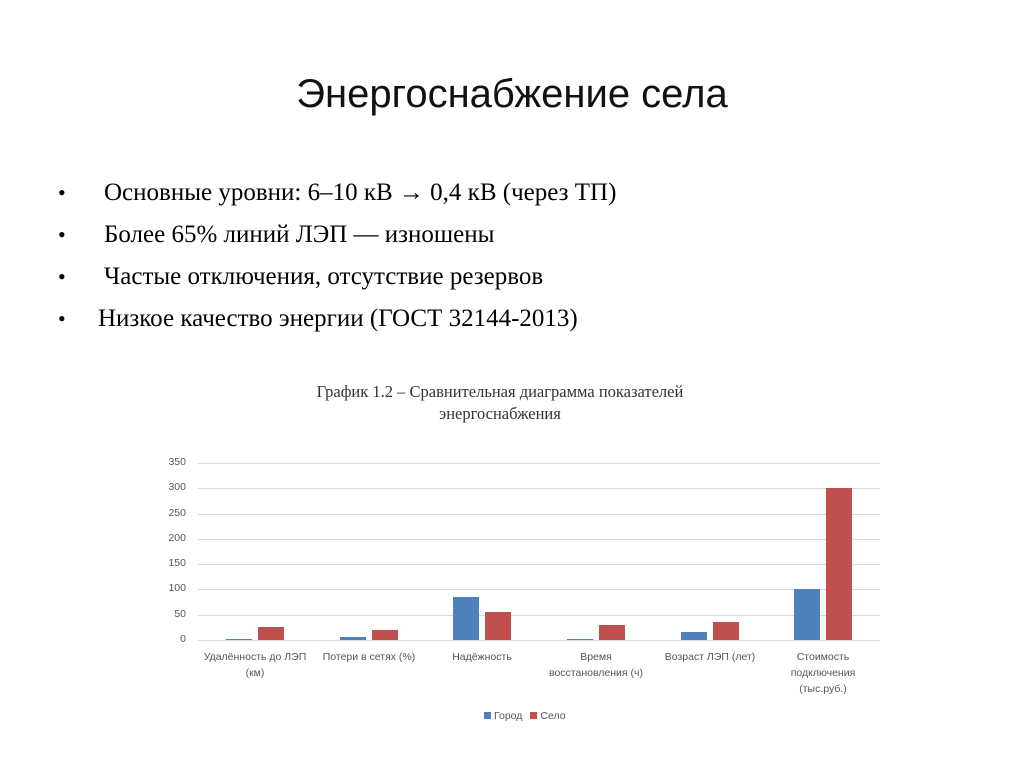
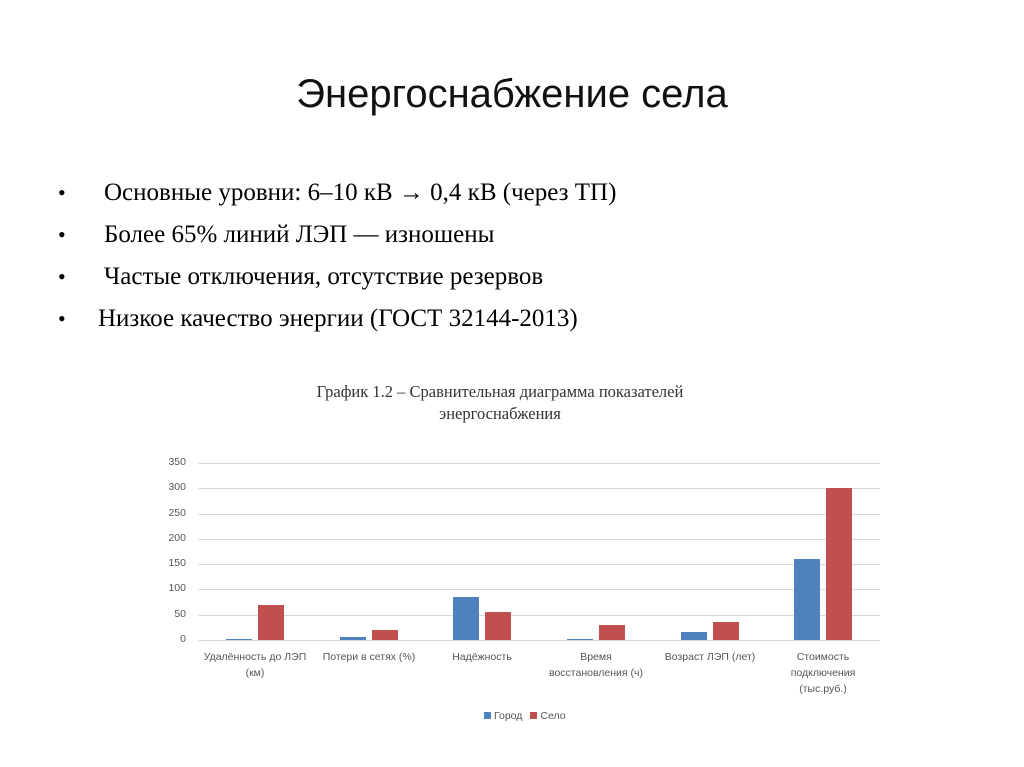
Село/Удалённость до ЛЭП (км): 20 -> 70
Город/Стоимость подключения (тыс.руб.): 100 -> 160
